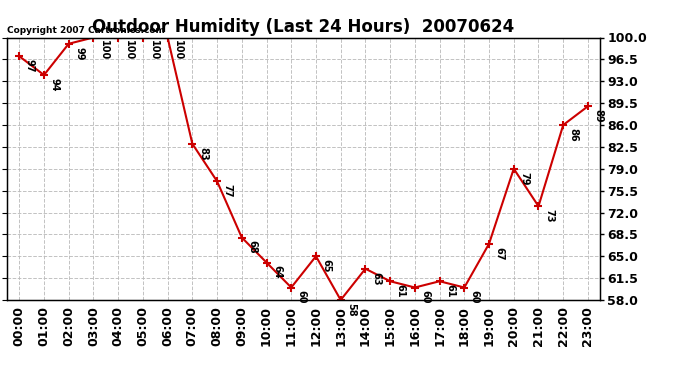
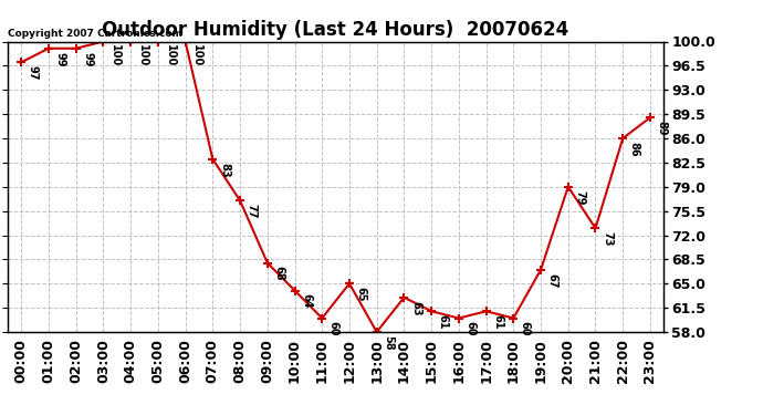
01:00: 94 -> 99
